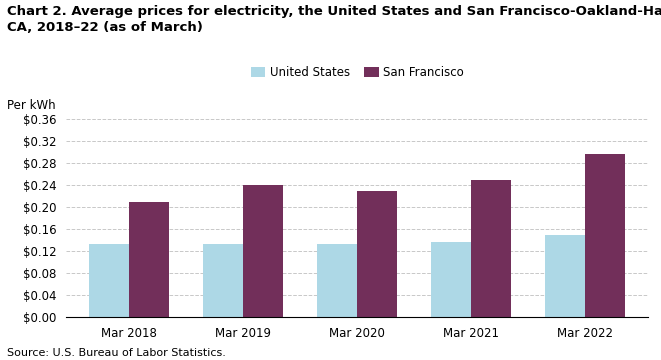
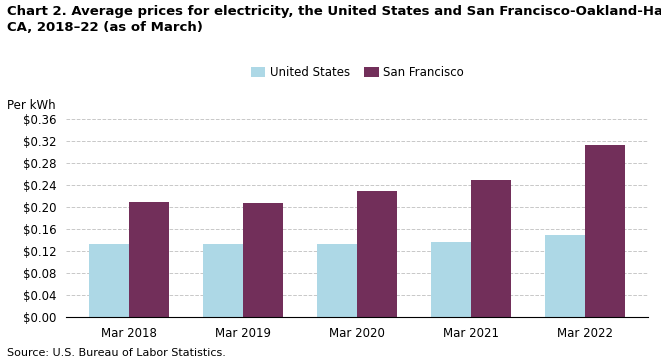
San Francisco/Mar 2019: $0.240 -> $0.207
San Francisco/Mar 2022: $0.296 -> $0.312
